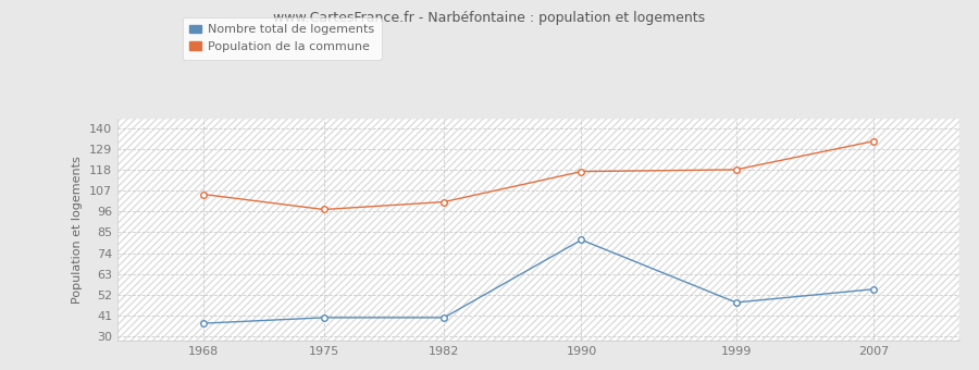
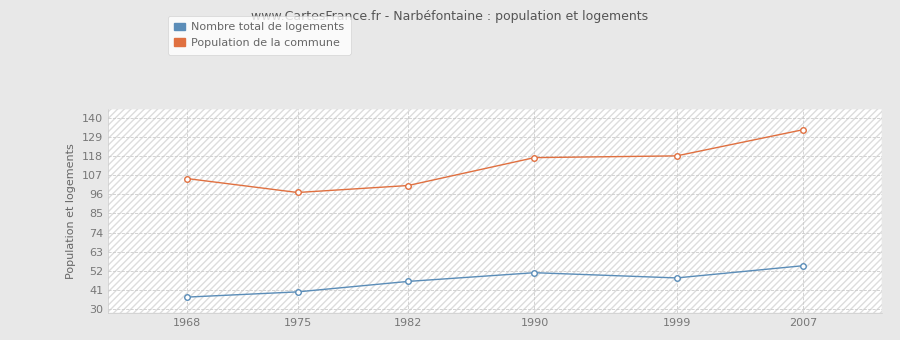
Nombre total de logements/1982: 40 -> 46
Nombre total de logements/1990: 81 -> 51
